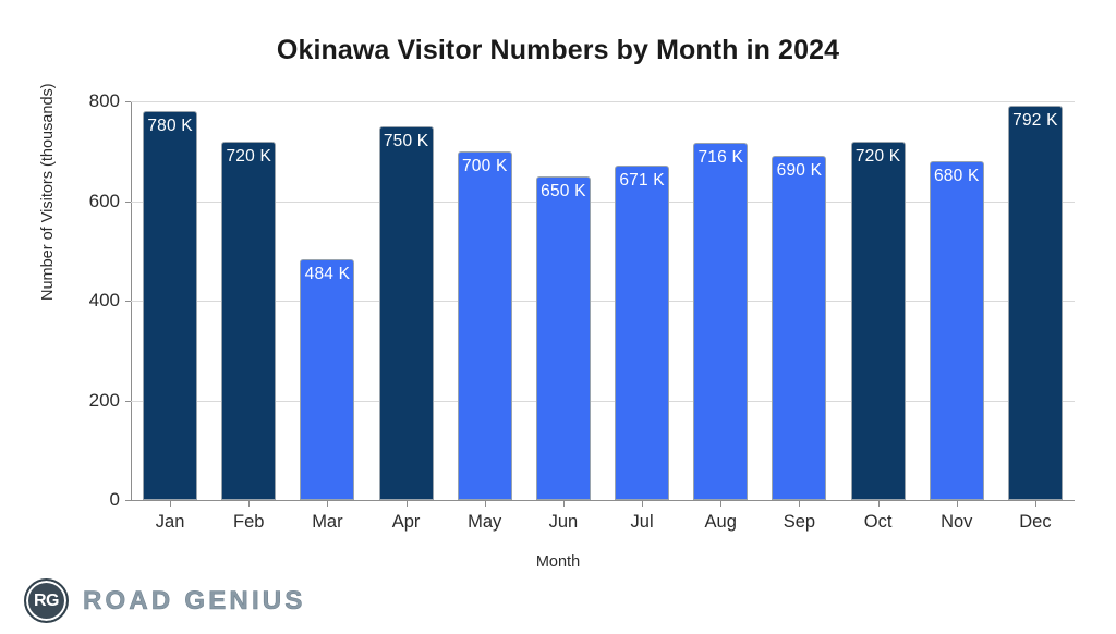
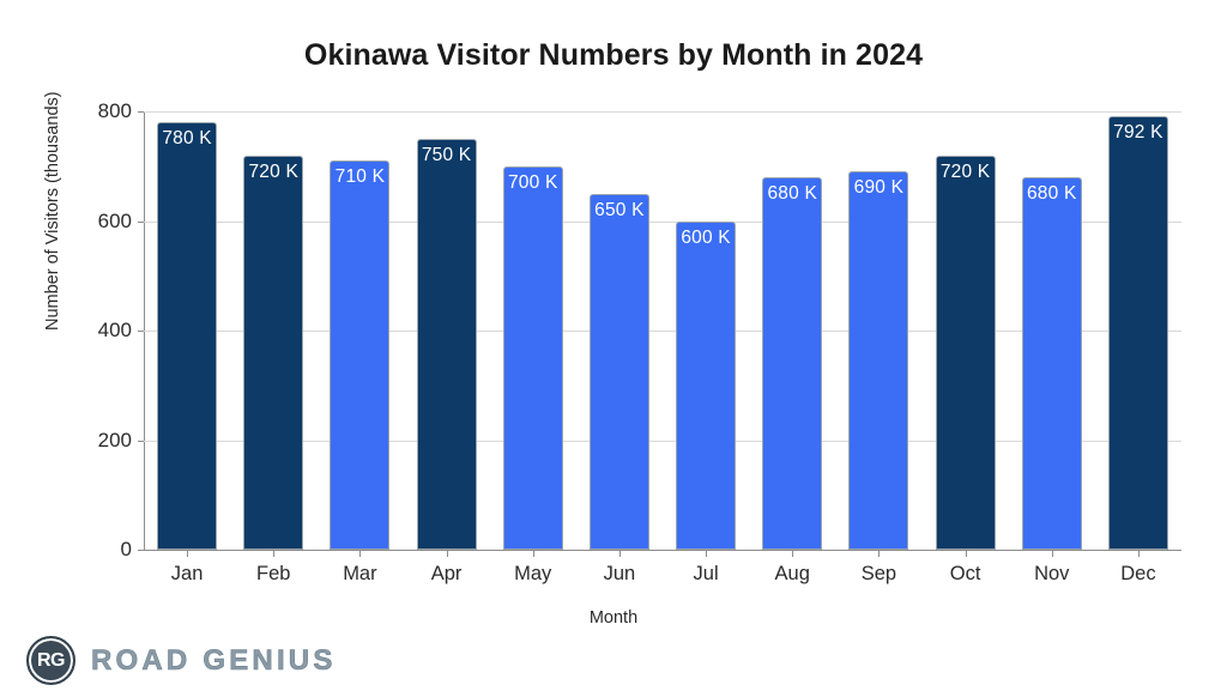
Mar: 484 -> 710
Jul: 671 -> 600
Aug: 716 -> 680
